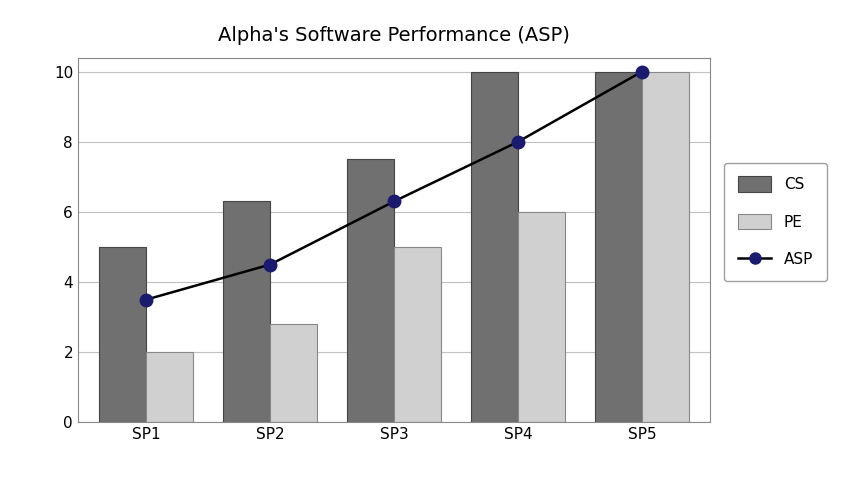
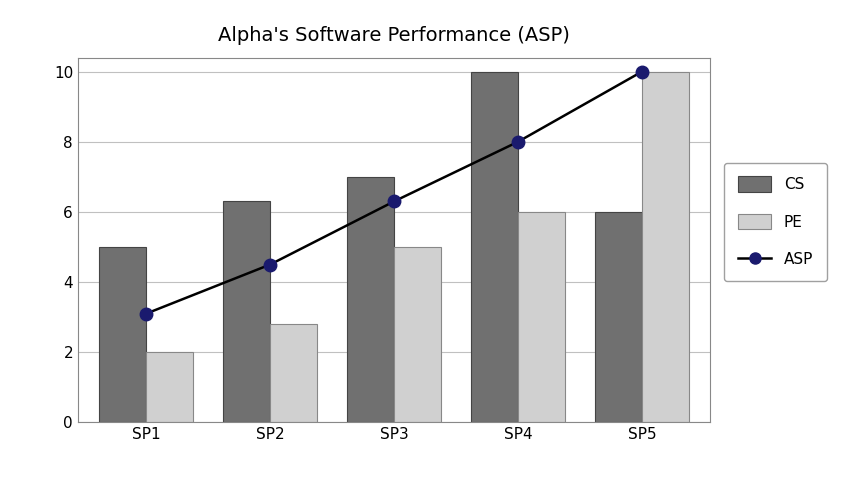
ASP/SP1: 3.5 -> 3.1
CS/SP3: 7.5 -> 7.0
CS/SP5: 10.0 -> 6.0
